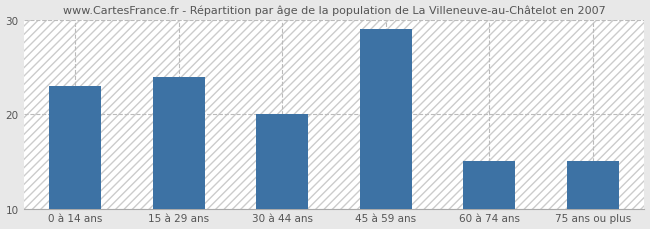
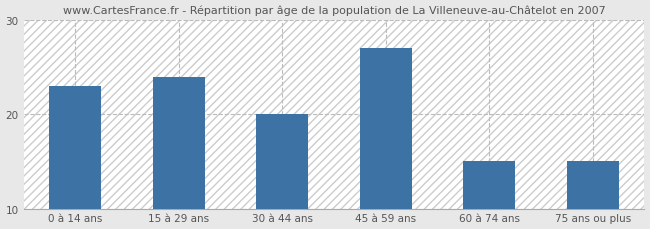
45 à 59 ans: 29 -> 27
